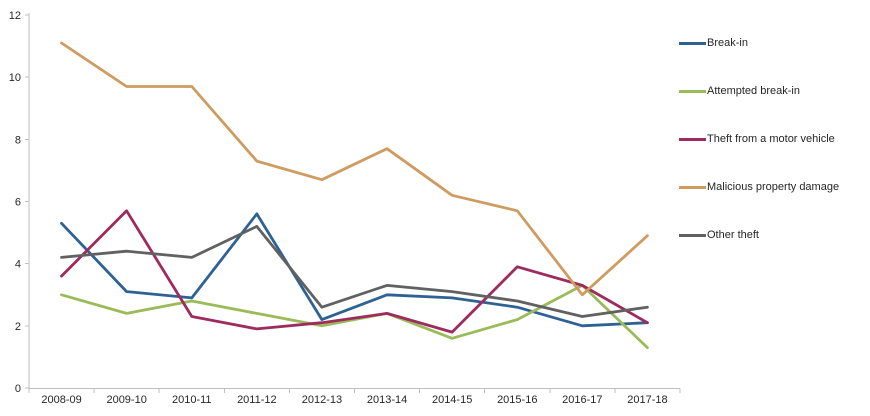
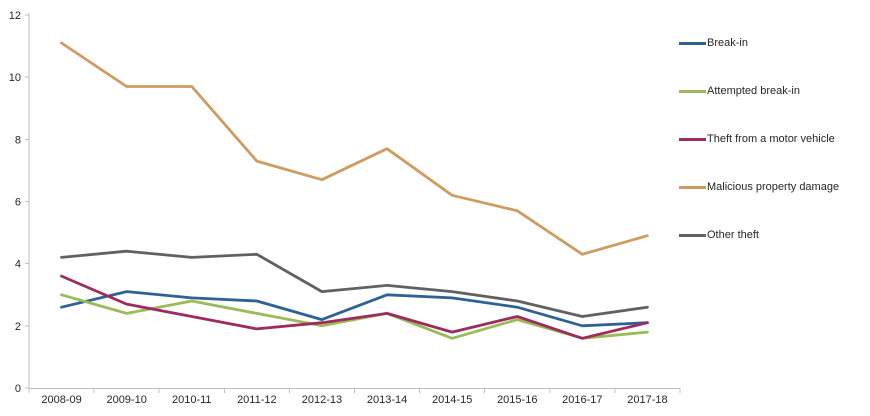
Break-in/2008-09: 5.3 -> 2.6
Theft from a motor vehicle/2009-10: 5.7 -> 2.7
Break-in/2011-12: 5.6 -> 2.8
Other theft/2011-12: 5.2 -> 4.3
Other theft/2012-13: 2.6 -> 3.1
Theft from a motor vehicle/2015-16: 3.9 -> 2.3
Attempted break-in/2016-17: 3.3 -> 1.6
Theft from a motor vehicle/2016-17: 3.3 -> 1.6
Malicious property damage/2016-17: 3.0 -> 4.3
Attempted break-in/2017-18: 1.3 -> 1.8
